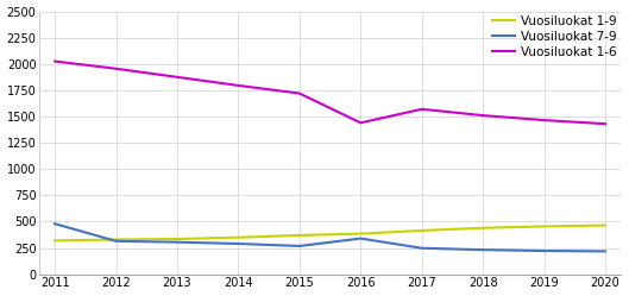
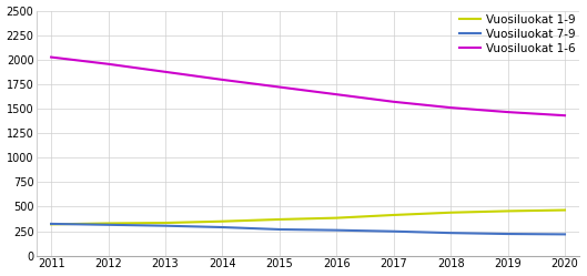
Vuosiluokat 7-9/2011: 480 -> 320
Vuosiluokat 7-9/2016: 340 -> 260
Vuosiluokat 1-6/2016: 1440 -> 1640
